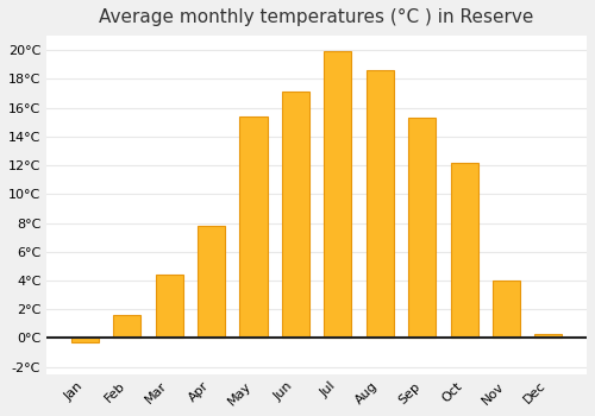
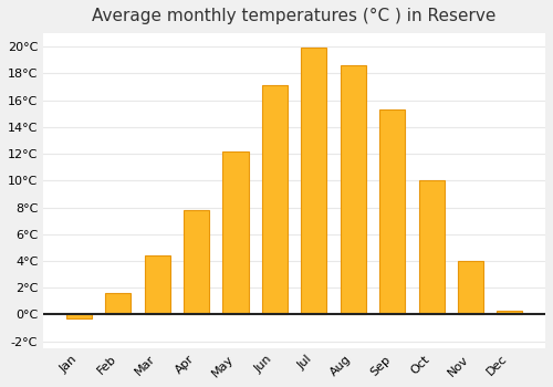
May: 15.4°C -> 12.2°C
Oct: 12.2°C -> 10.0°C
